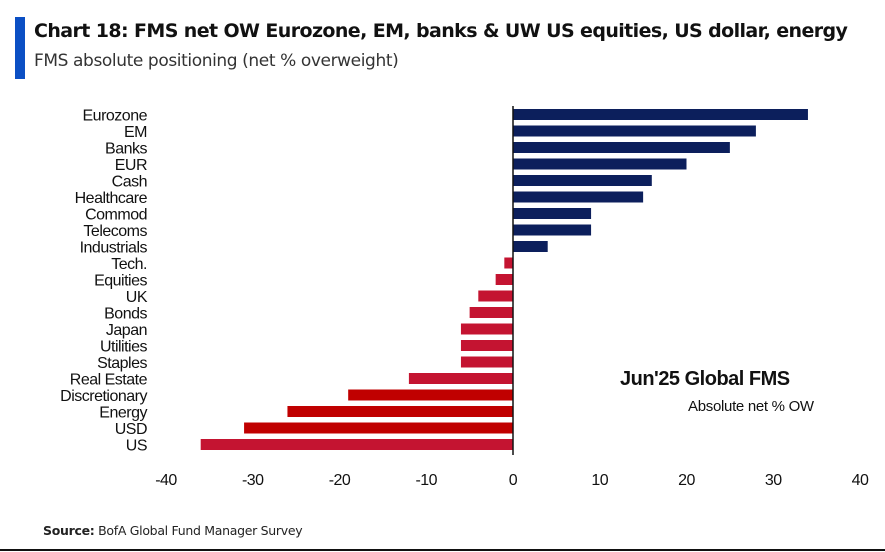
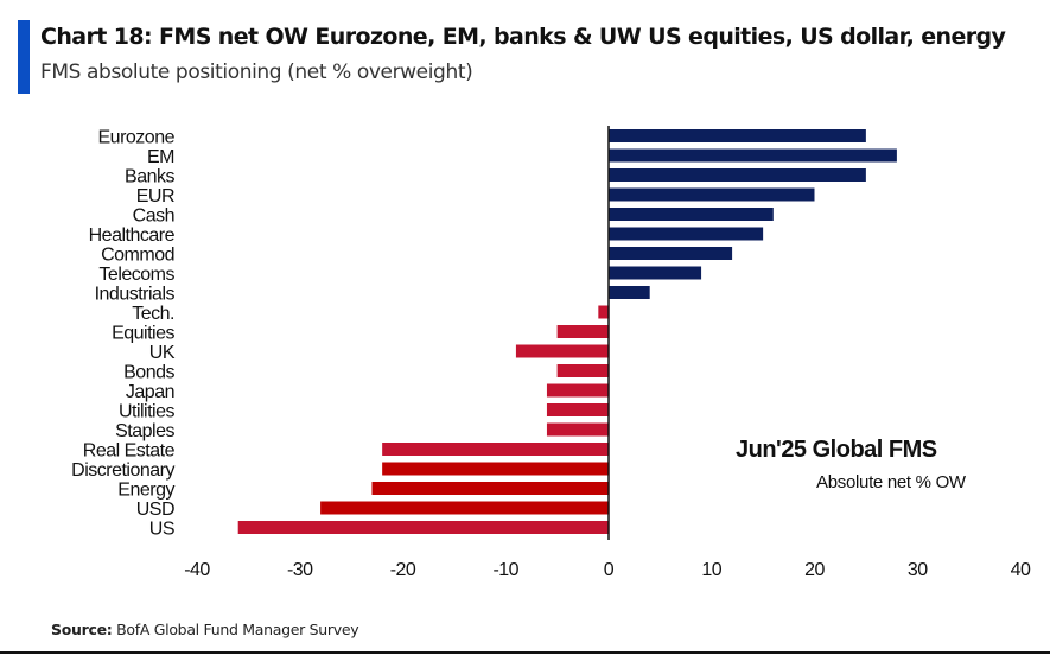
Eurozone: 34 -> 25
Commod: 9 -> 12
Equities: -2 -> -5
UK: -4 -> -9
Real Estate: -12 -> -22
Discretionary: -19 -> -22
Energy: -26 -> -23
USD: -31 -> -28
